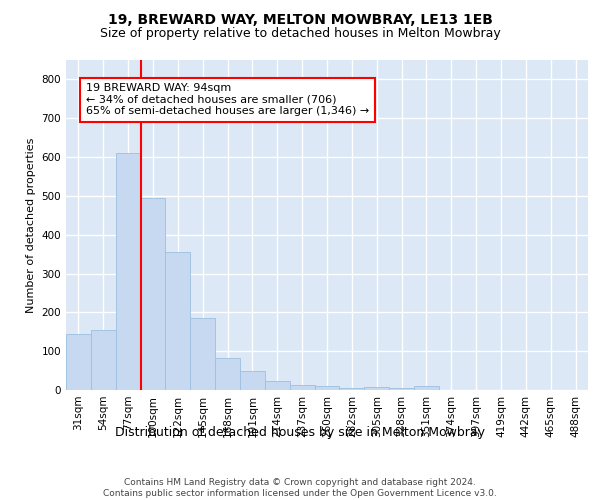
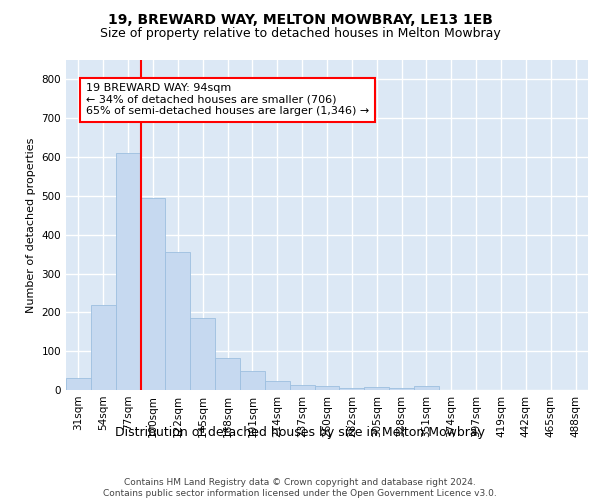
31sqm: 145 -> 30
54sqm: 155 -> 220
